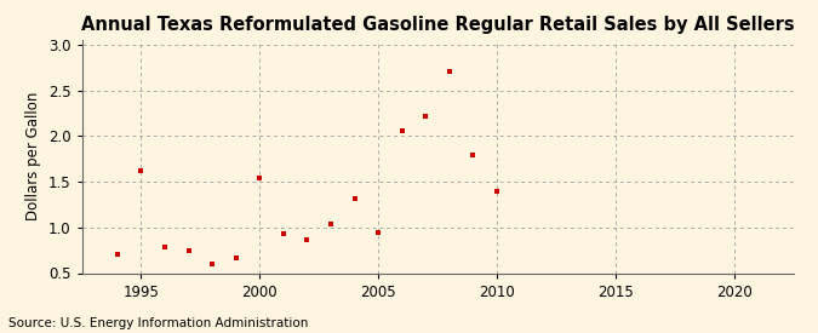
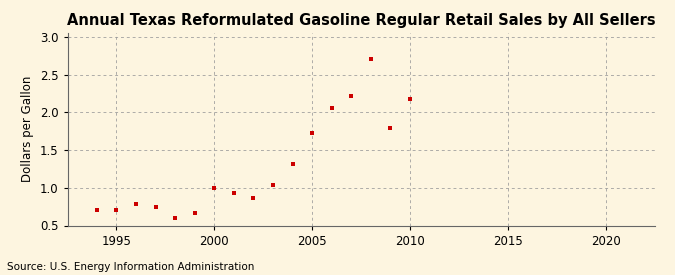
1995: 1.62 -> 0.70
2000: 1.54 -> 1.00
2005: 0.94 -> 1.73
2010: 1.40 -> 2.17
